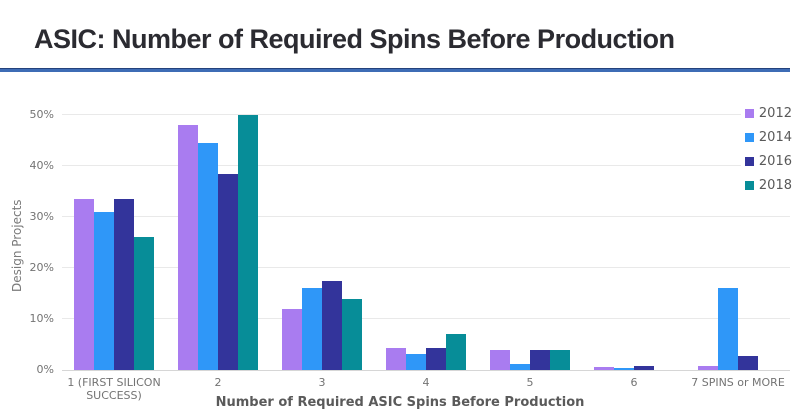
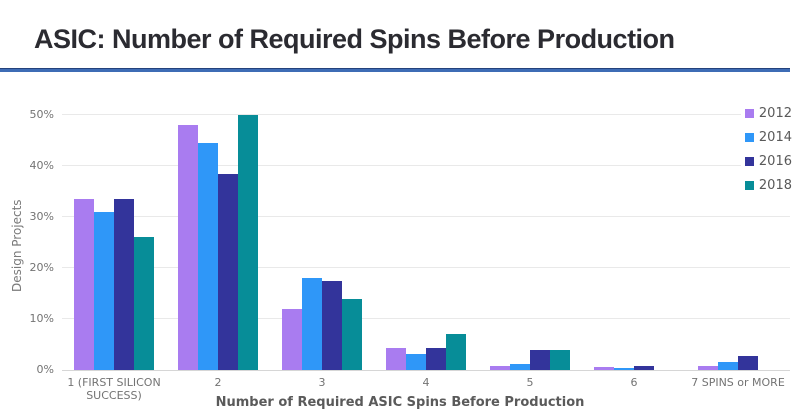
2014/3: 16% -> 18%
2012/5: 4% -> 1%
2014/7 SPINS or MORE: 16% -> 2%
